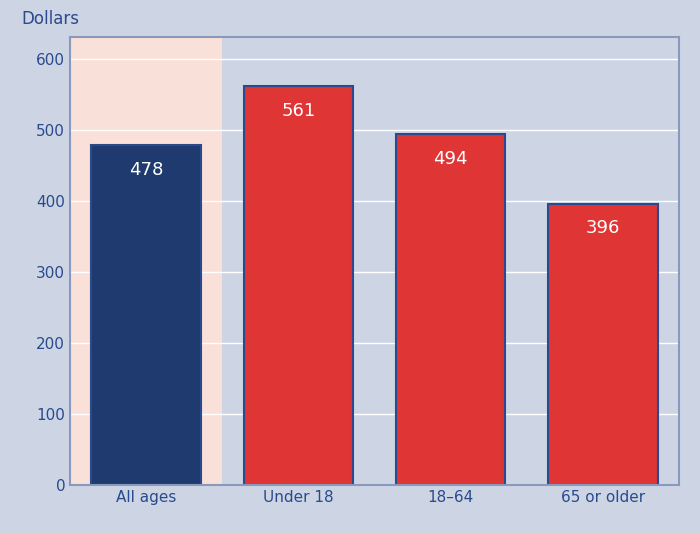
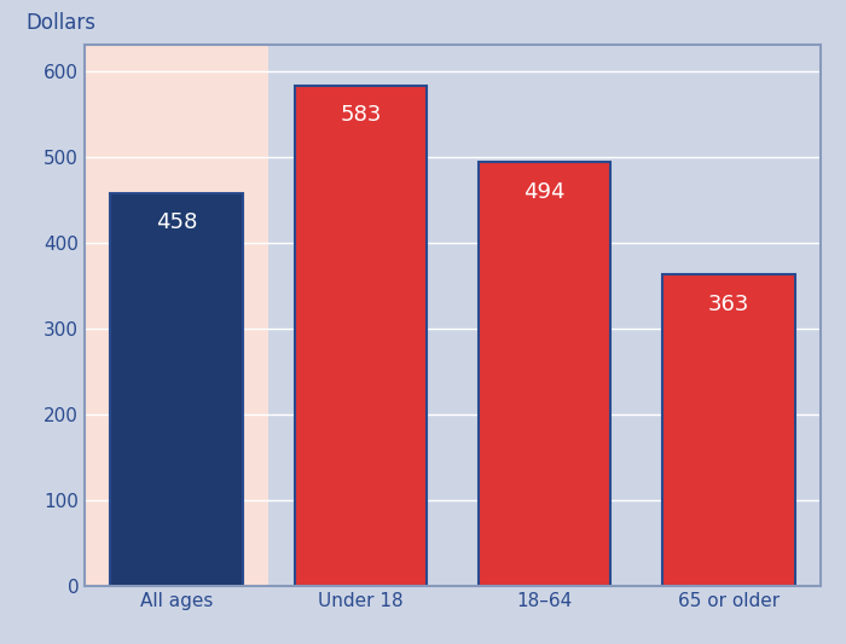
All ages: 478 -> 458
Under 18: 561 -> 583
65 or older: 396 -> 363
